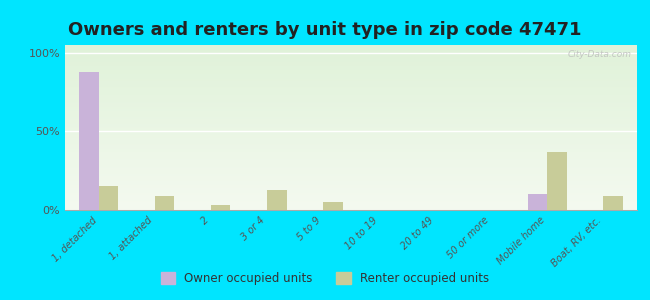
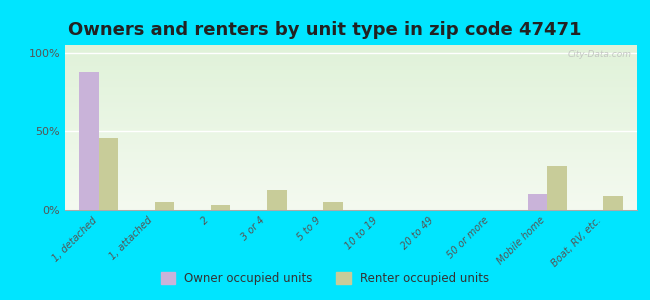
Renter occupied units/1, detached: 15% -> 46%
Renter occupied units/1, attached: 9% -> 5%
Renter occupied units/Mobile home: 37% -> 28%
